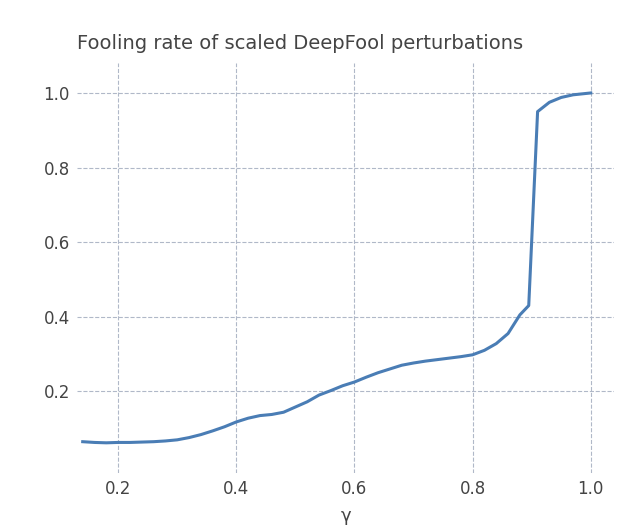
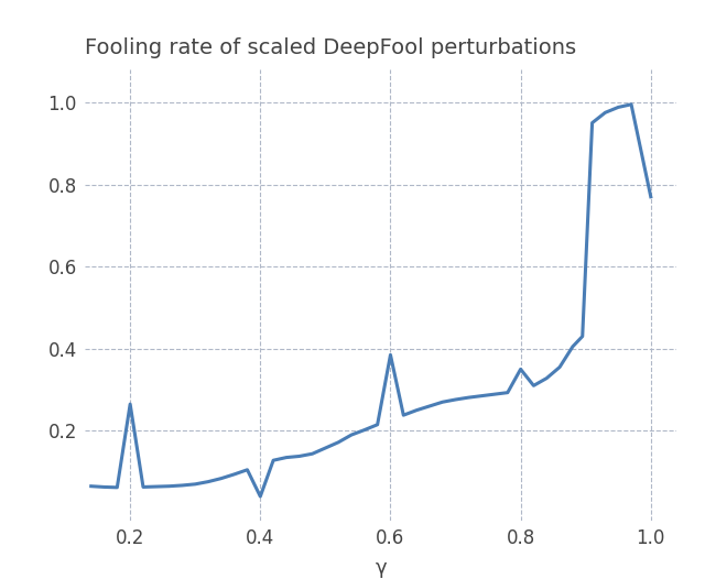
0.2: 0.063 -> 0.265
0.4: 0.118 -> 0.040
0.6: 0.225 -> 0.385
0.8: 0.298 -> 0.350
1.0: 1.000 -> 0.770
